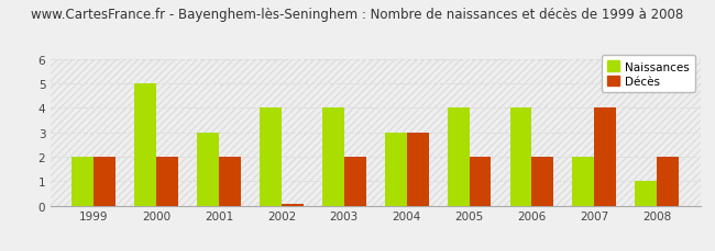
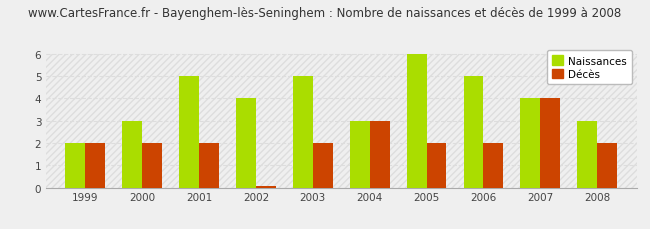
Naissances/2000: 5 -> 3
Naissances/2001: 3 -> 5
Naissances/2003: 4 -> 5
Naissances/2005: 4 -> 6
Naissances/2006: 4 -> 5
Naissances/2007: 2 -> 4
Naissances/2008: 1 -> 3
